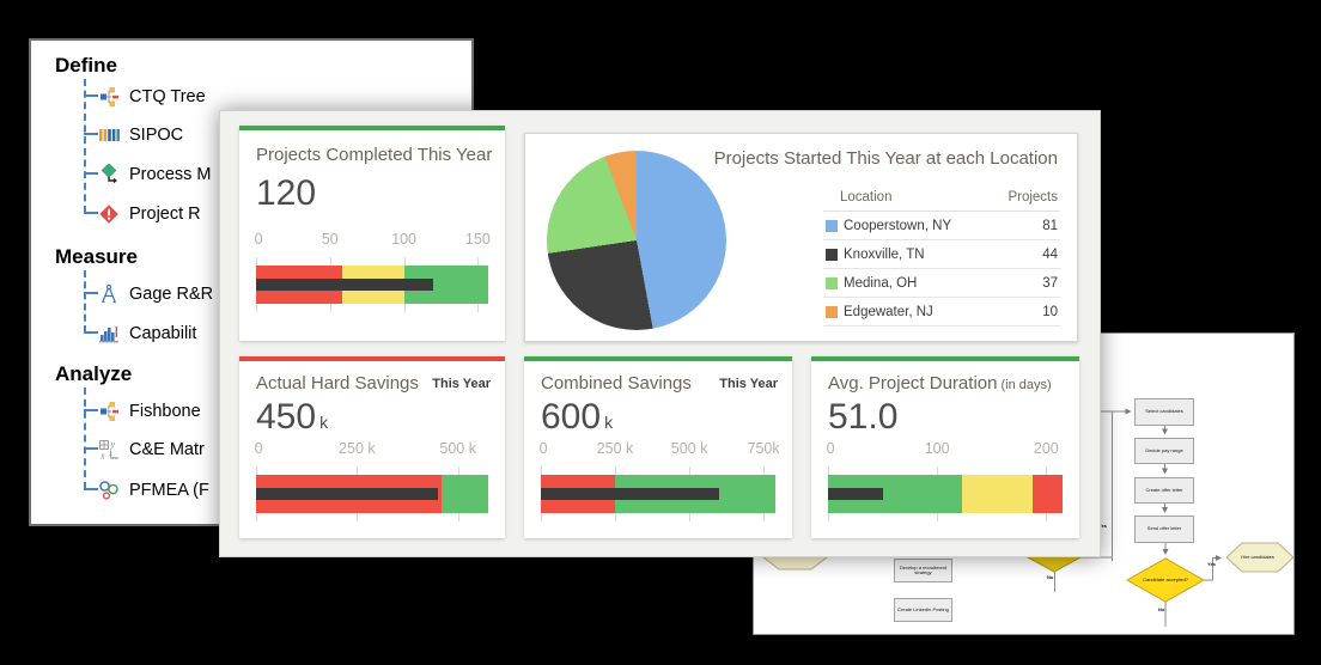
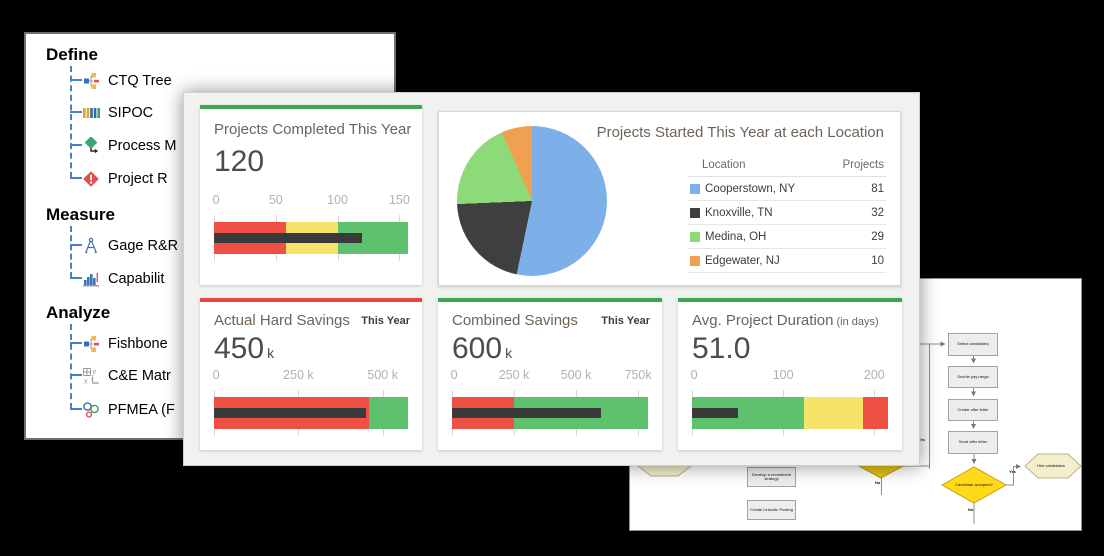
Projects Started This Year at each Location/Knoxville, TN: 44 -> 32
Projects Started This Year at each Location/Medina, OH: 37 -> 29
